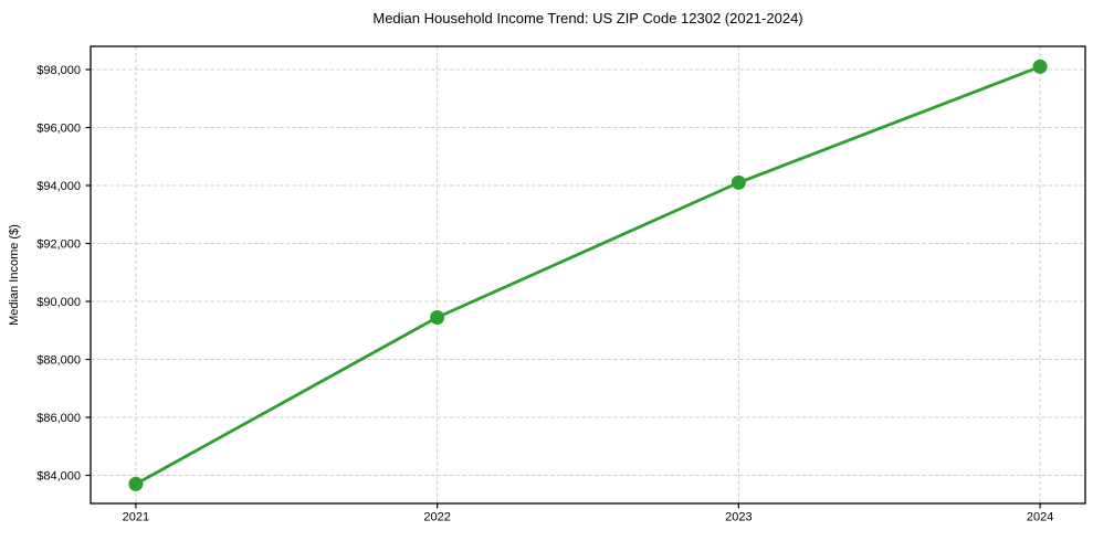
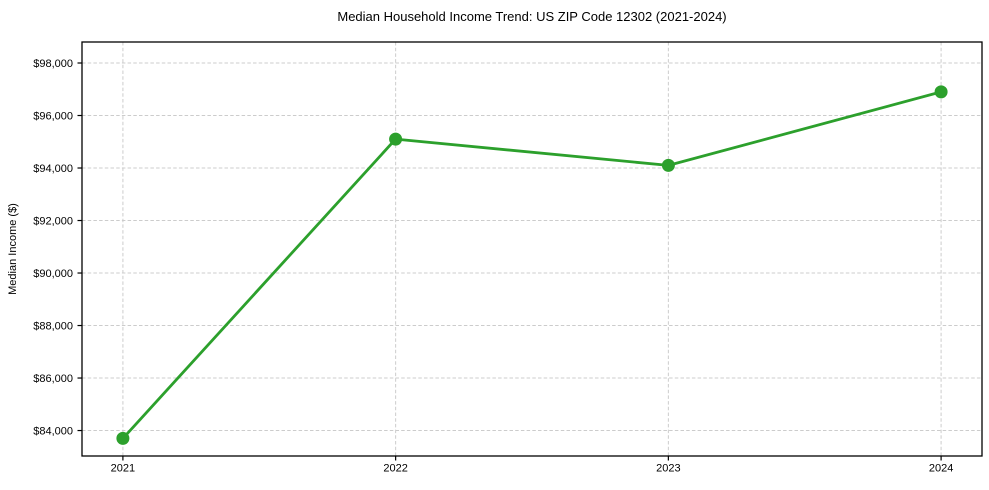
2022: $89400 -> $95100
2024: $98100 -> $96900
